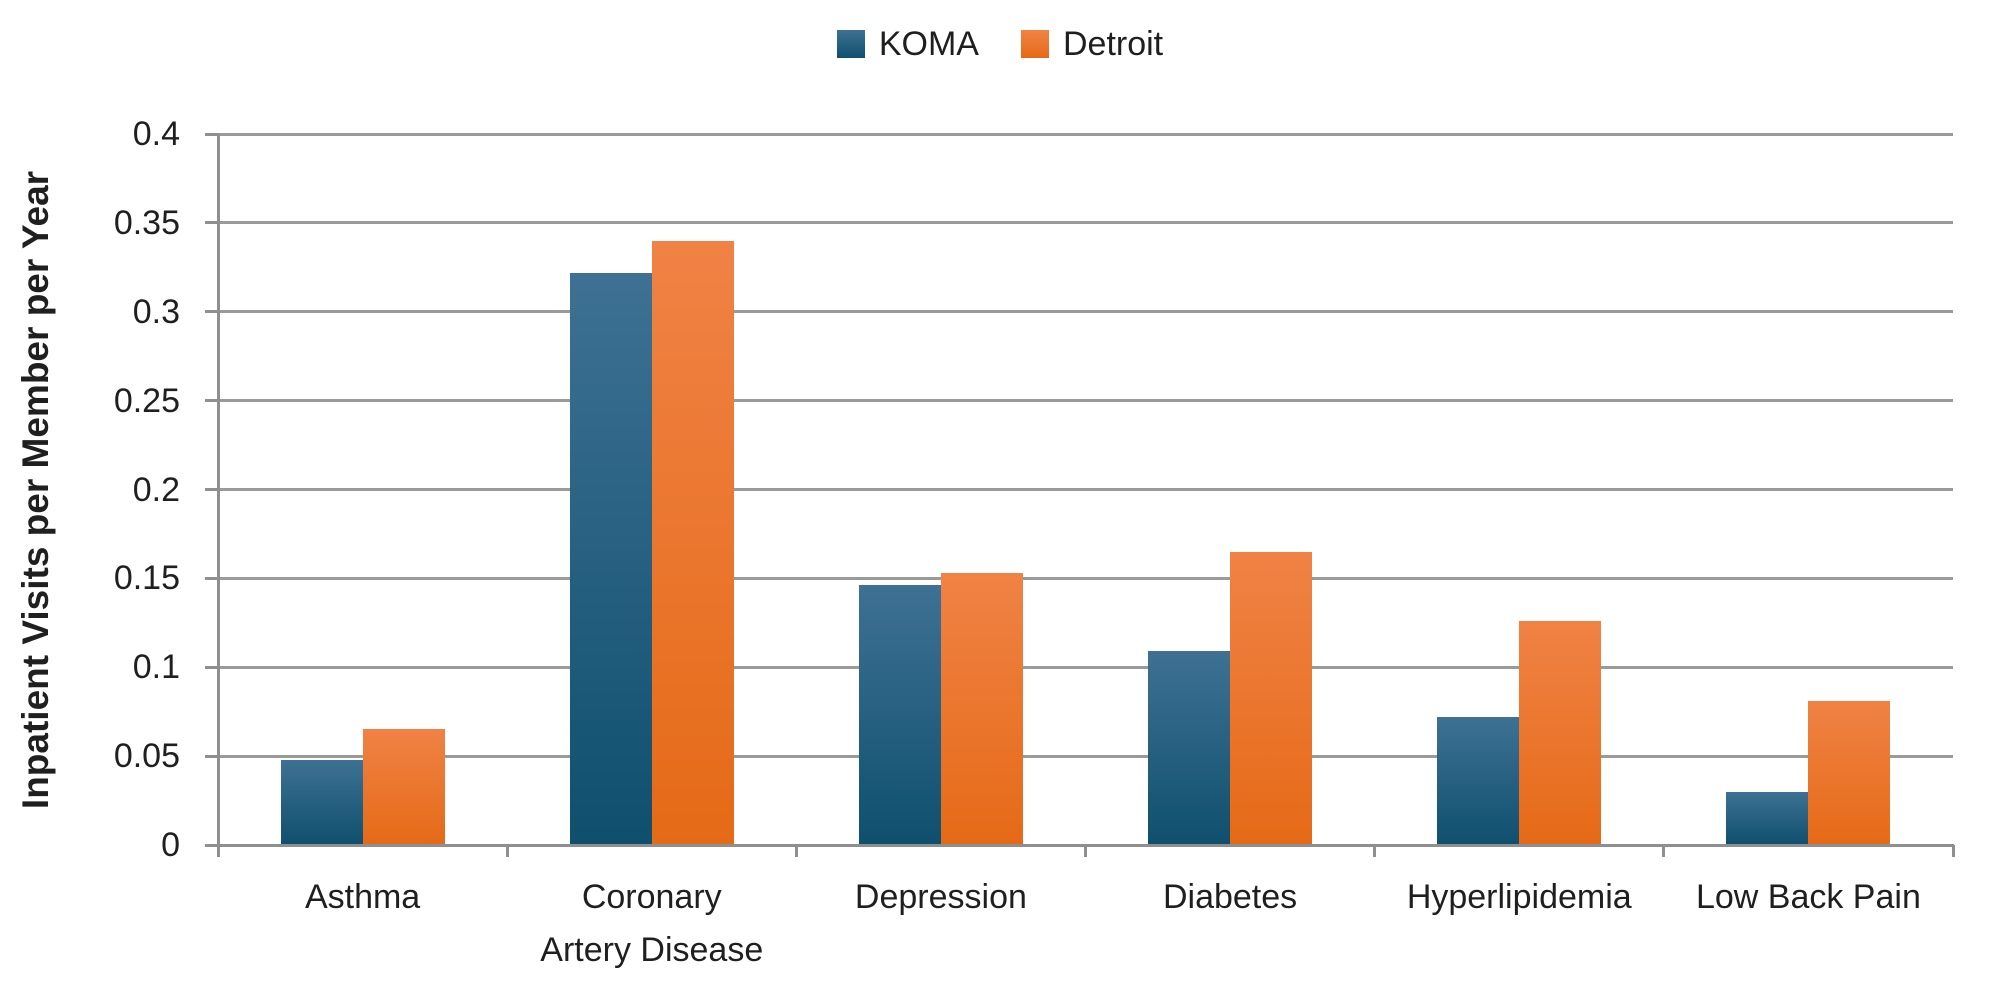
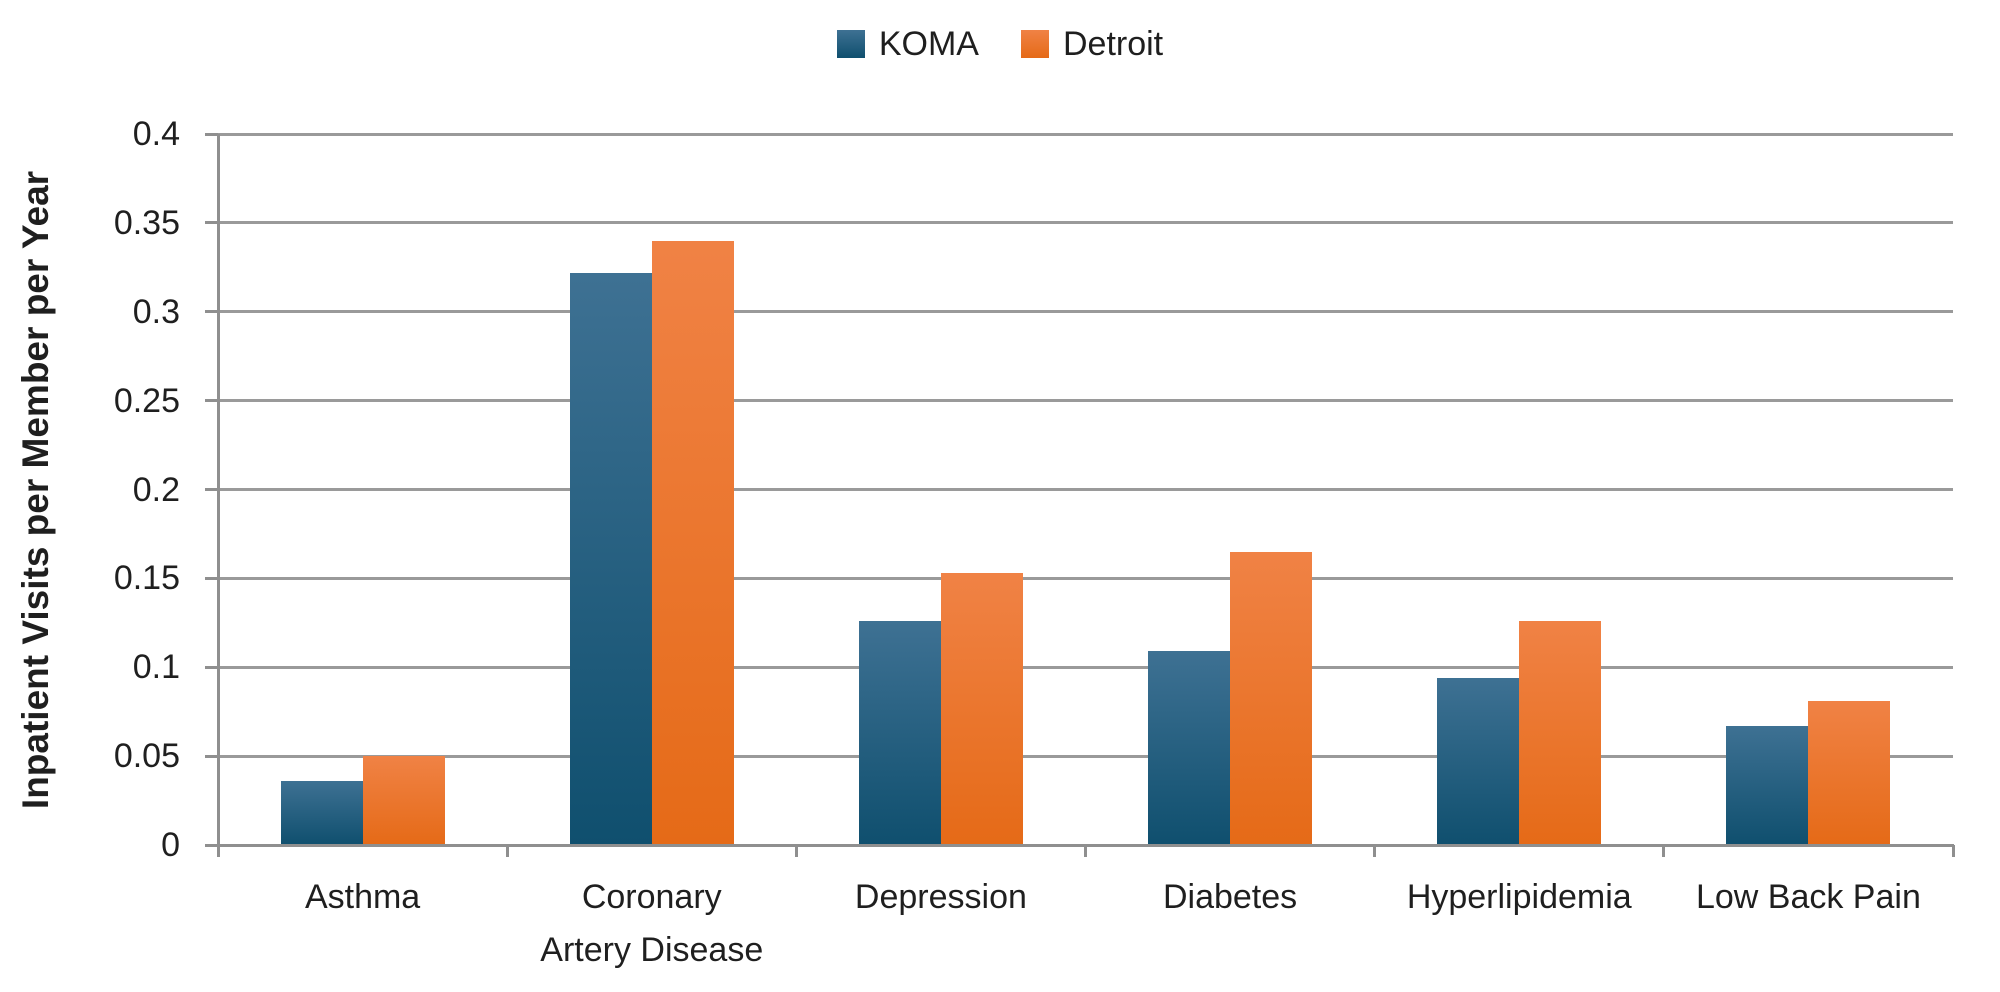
KOMA/Asthma: 0.048 -> 0.036
Detroit/Asthma: 0.065 -> 0.050
KOMA/Depression: 0.146 -> 0.126
KOMA/Hyperlipidemia: 0.072 -> 0.094
KOMA/Low Back Pain: 0.030 -> 0.067
